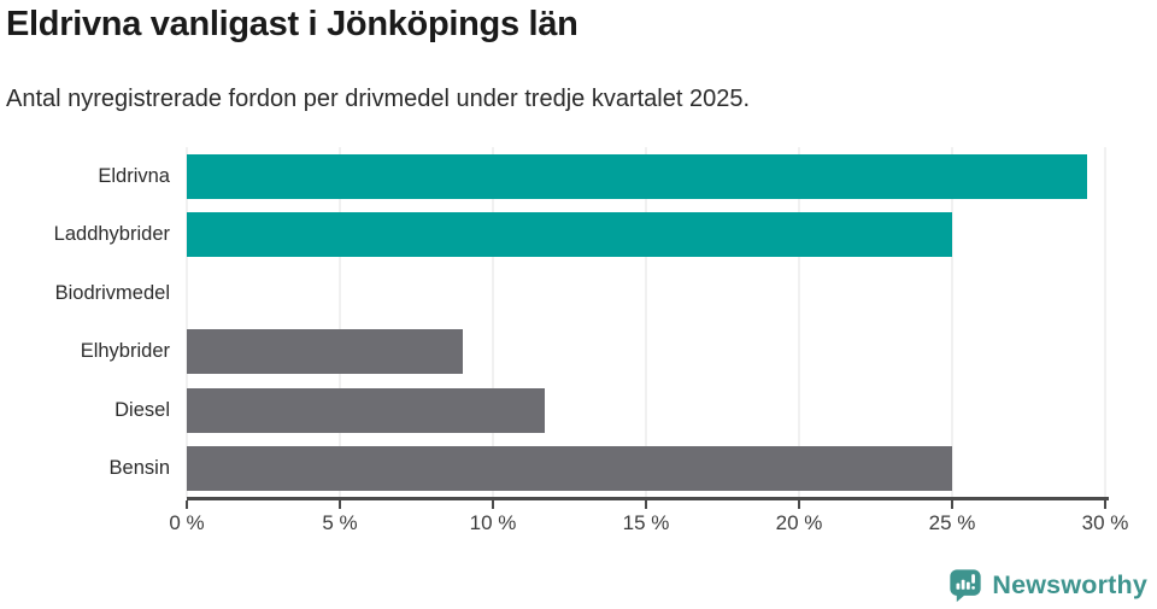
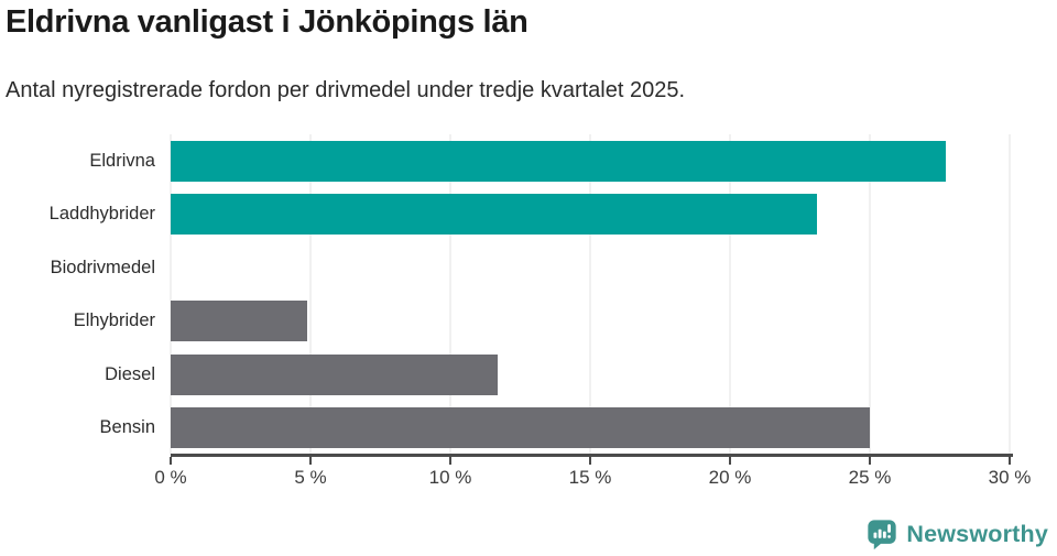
Eldrivna: 29.4% -> 27.7%
Laddhybrider: 25.0% -> 23.1%
Elhybrider: 9.0% -> 4.9%
